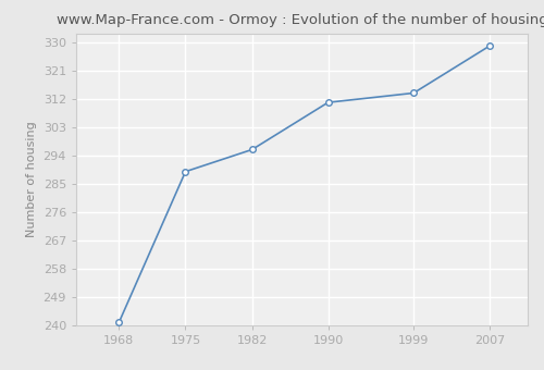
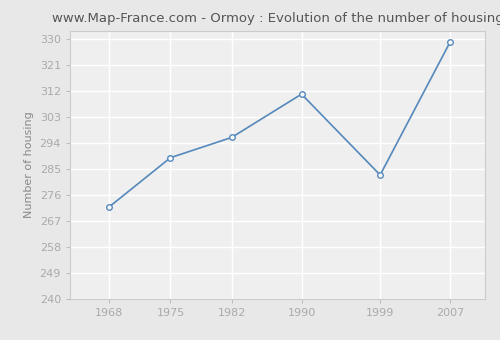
1968: 241 -> 272
1999: 314 -> 283
